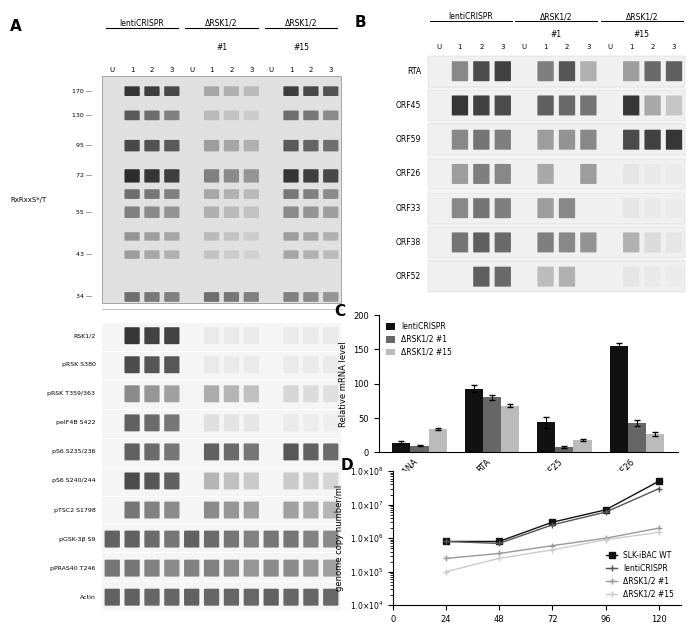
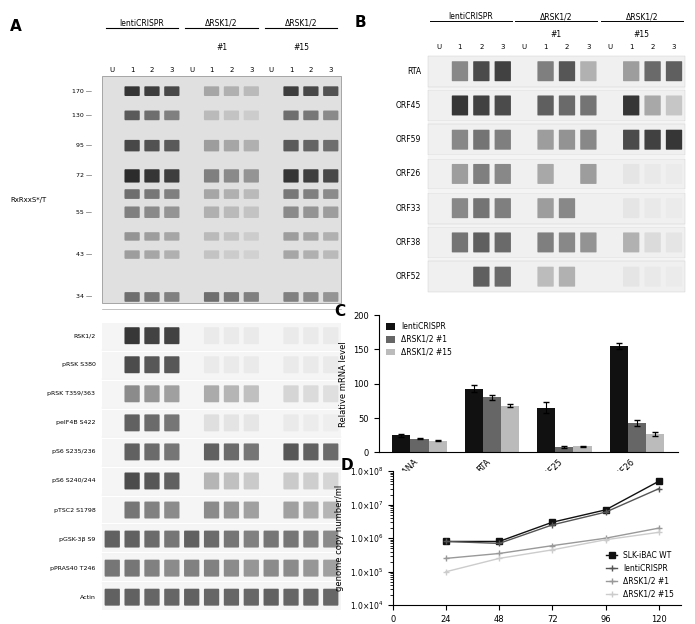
lentiCRISPR/LANA: 14 -> 25
ΔRSK1/2 #1/LANA: 10 -> 20
ΔRSK1/2 #15/LANA: 34 -> 17
lentiCRISPR/ORF25: 44 -> 65
ΔRSK1/2 #15/ORF25: 18 -> 9
